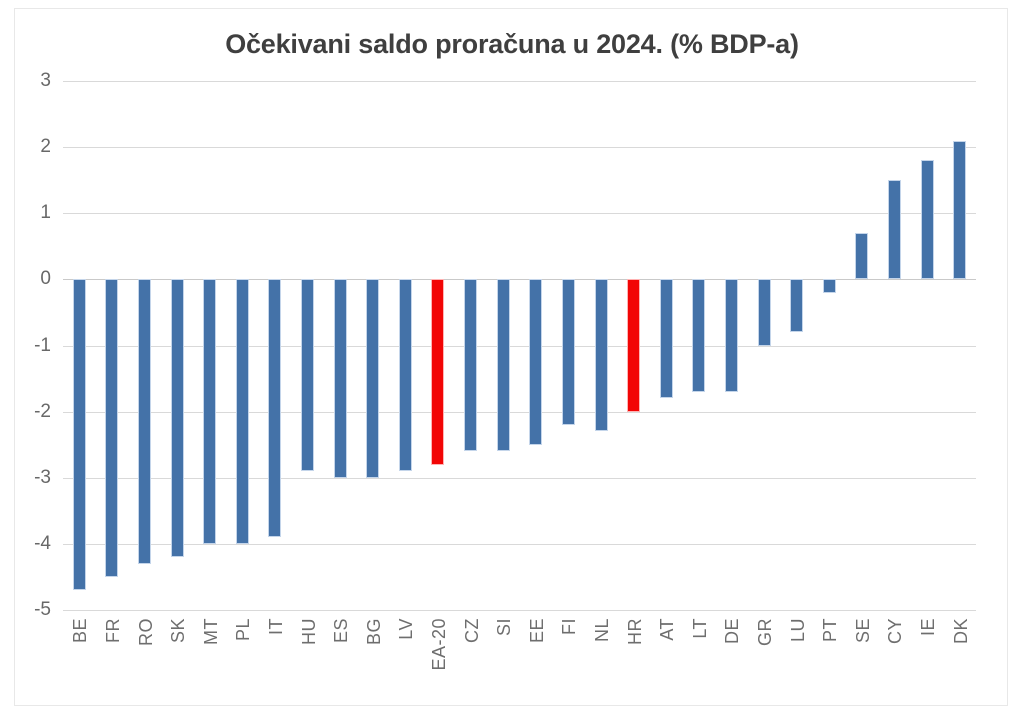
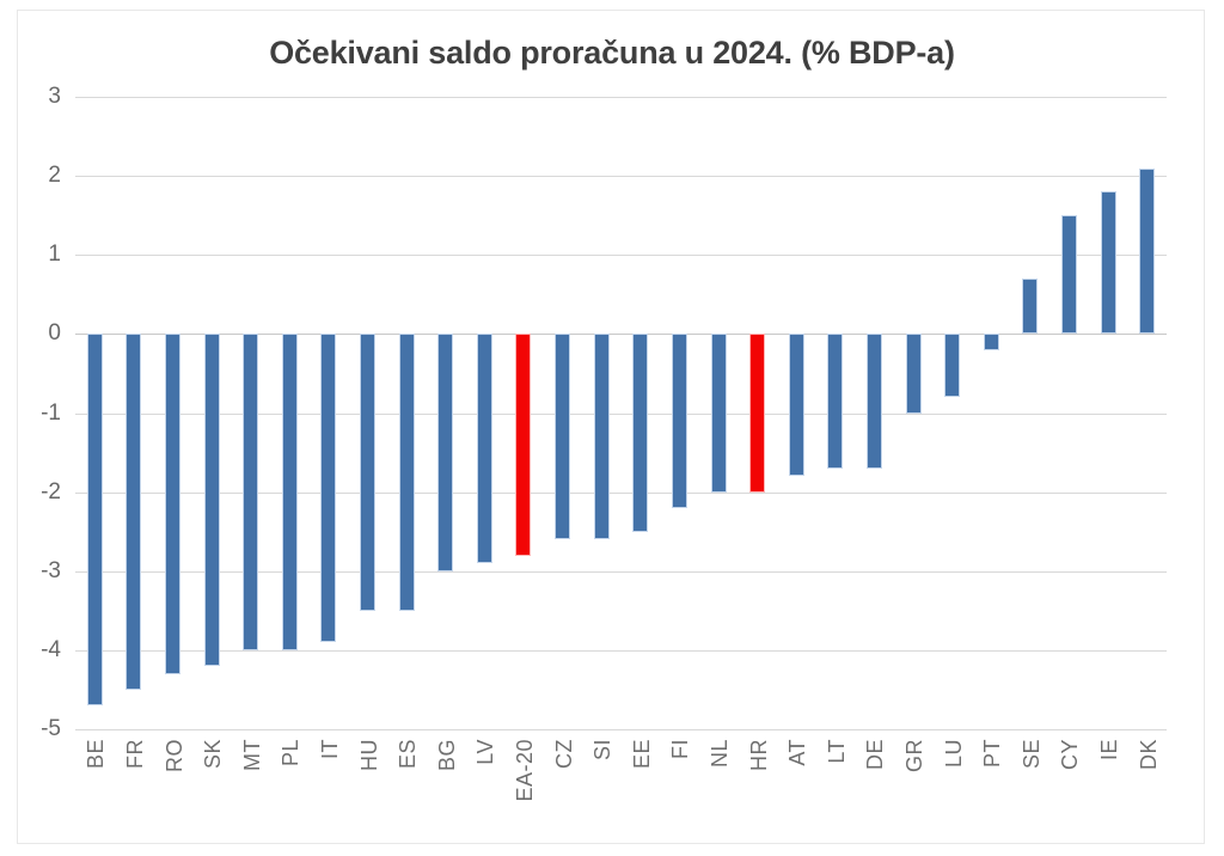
HU: -2.9 -> -3.5
ES: -3.0 -> -3.5
NL: -2.3 -> -2.0
